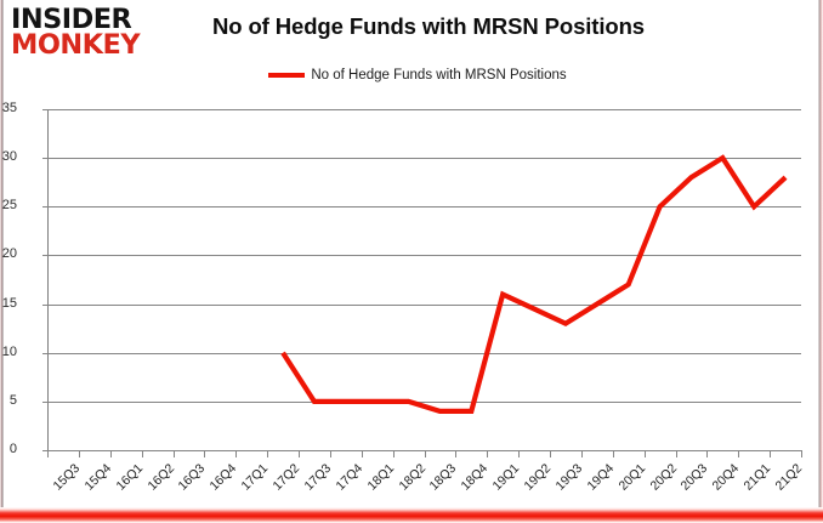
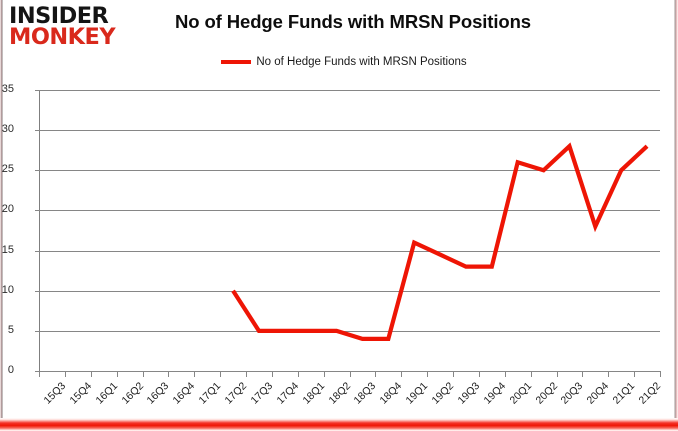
19Q4: 15 -> 13
20Q1: 17 -> 26
20Q4: 30 -> 18
